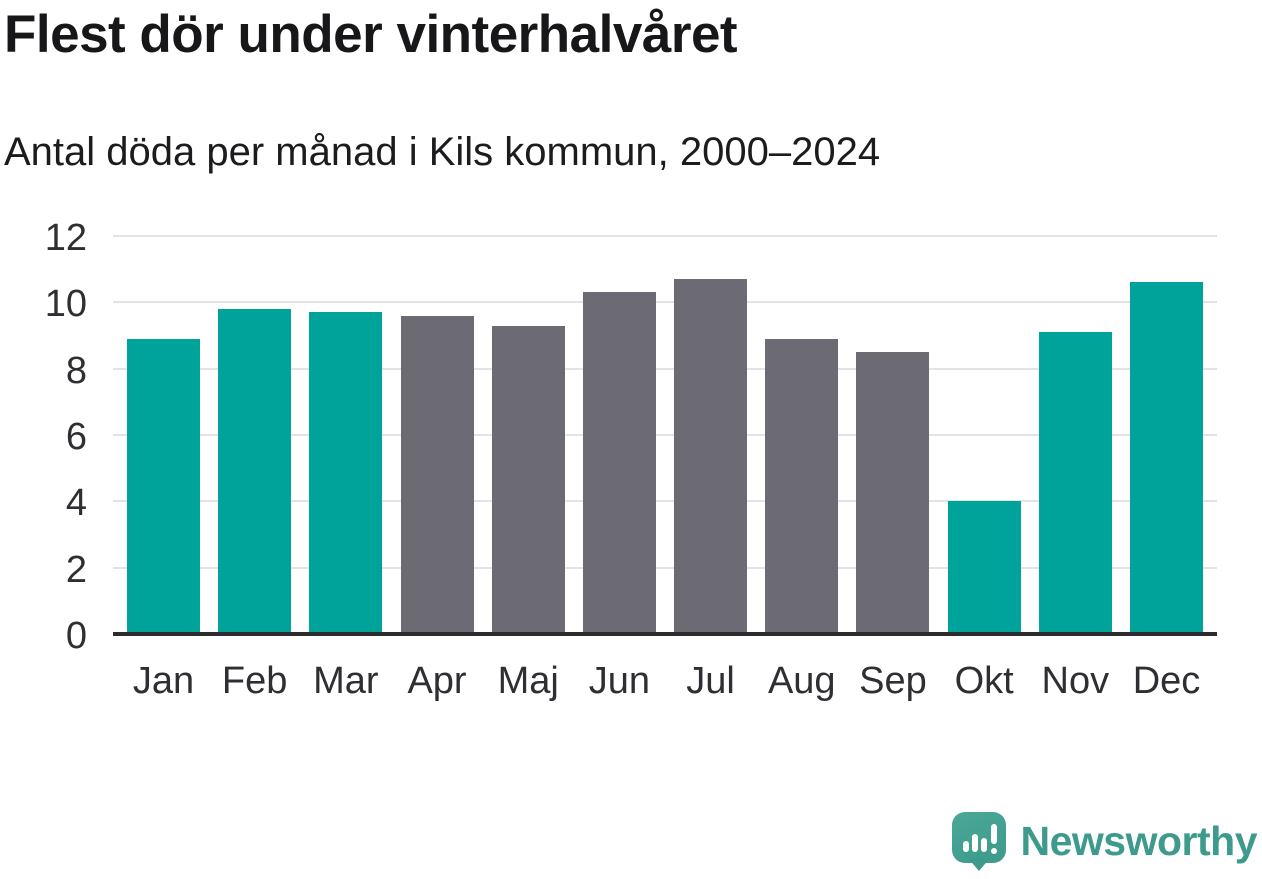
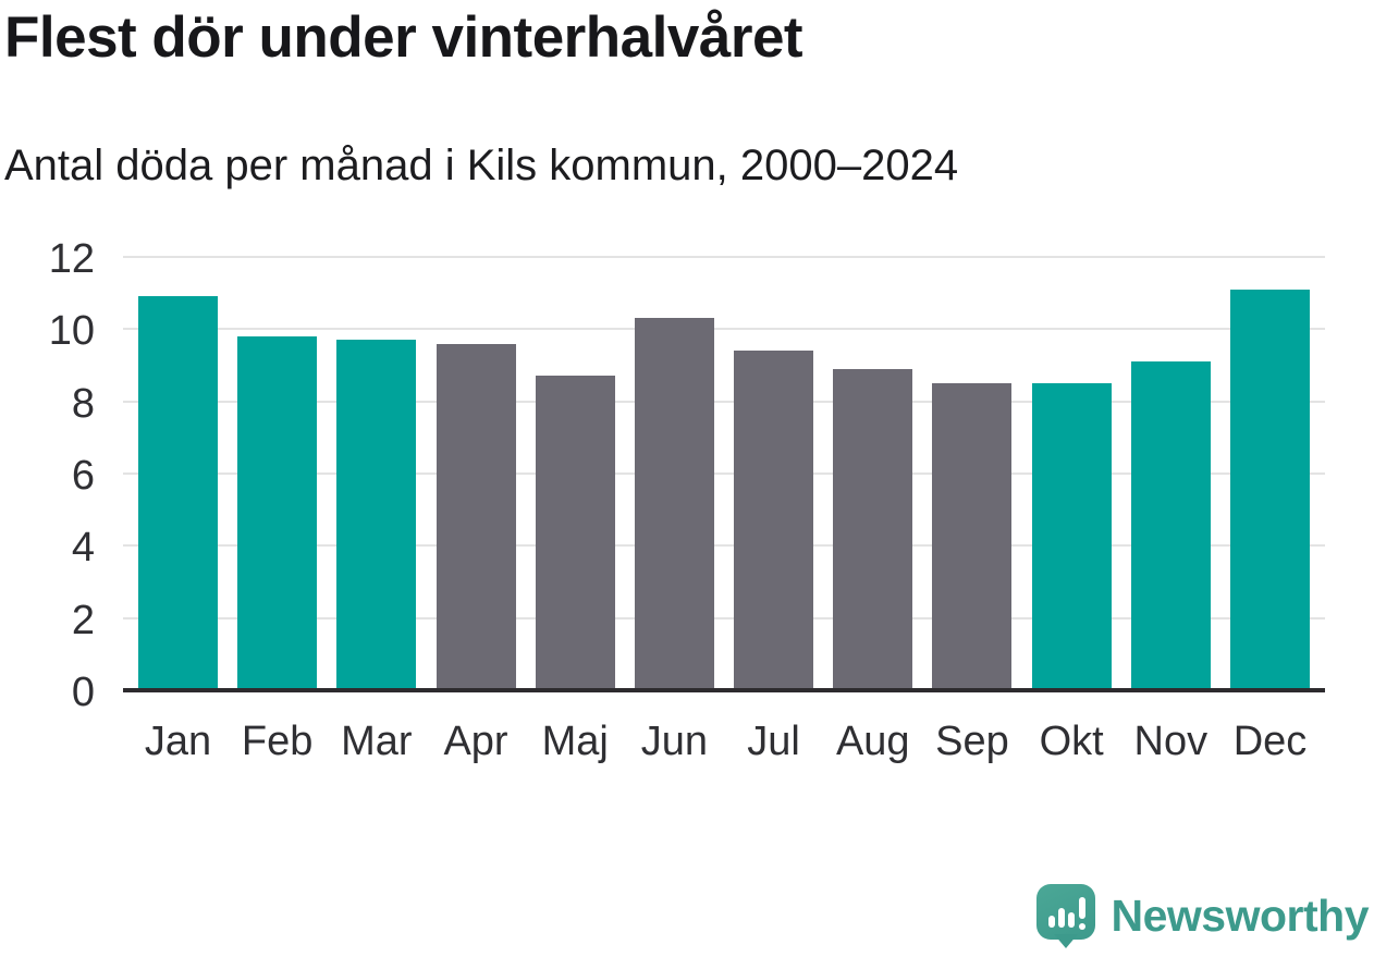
Jan: 8.9 -> 10.9
Maj: 9.3 -> 8.7
Jul: 10.7 -> 9.4
Okt: 4.0 -> 8.5
Dec: 10.6 -> 11.1
